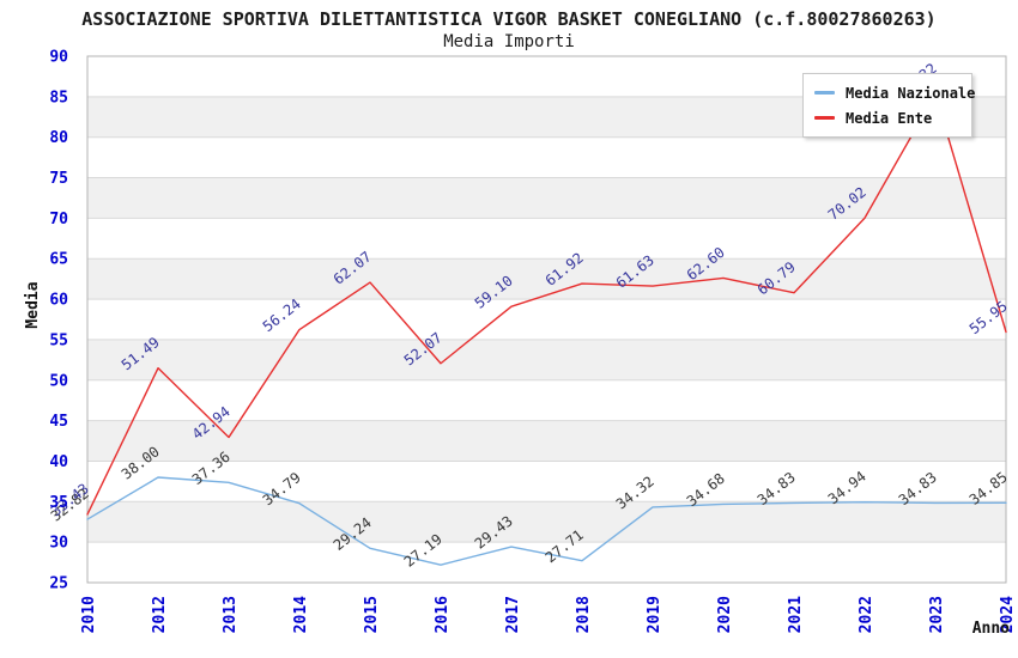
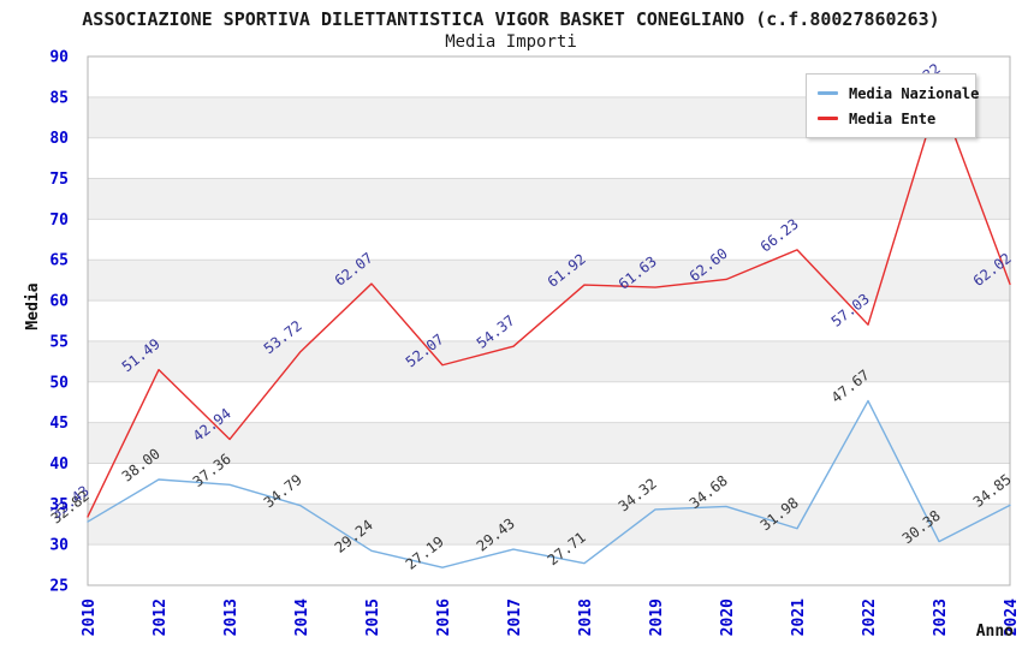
Media Ente/2014: 56.24 -> 53.72
Media Ente/2017: 59.10 -> 54.37
Media Nazionale/2021: 34.83 -> 31.98
Media Ente/2021: 60.79 -> 66.23
Media Nazionale/2022: 34.94 -> 47.67
Media Ente/2022: 70.02 -> 57.03
Media Nazionale/2023: 34.83 -> 30.38
Media Ente/2024: 55.95 -> 62.02
